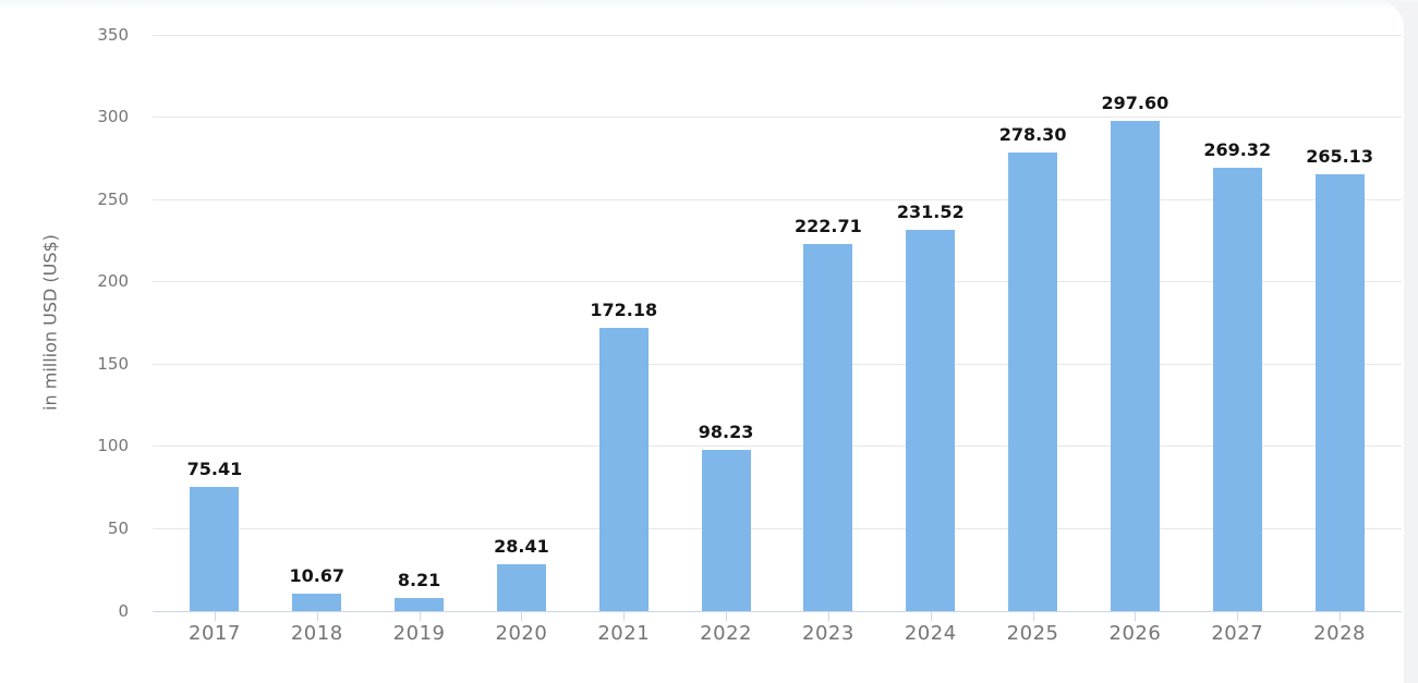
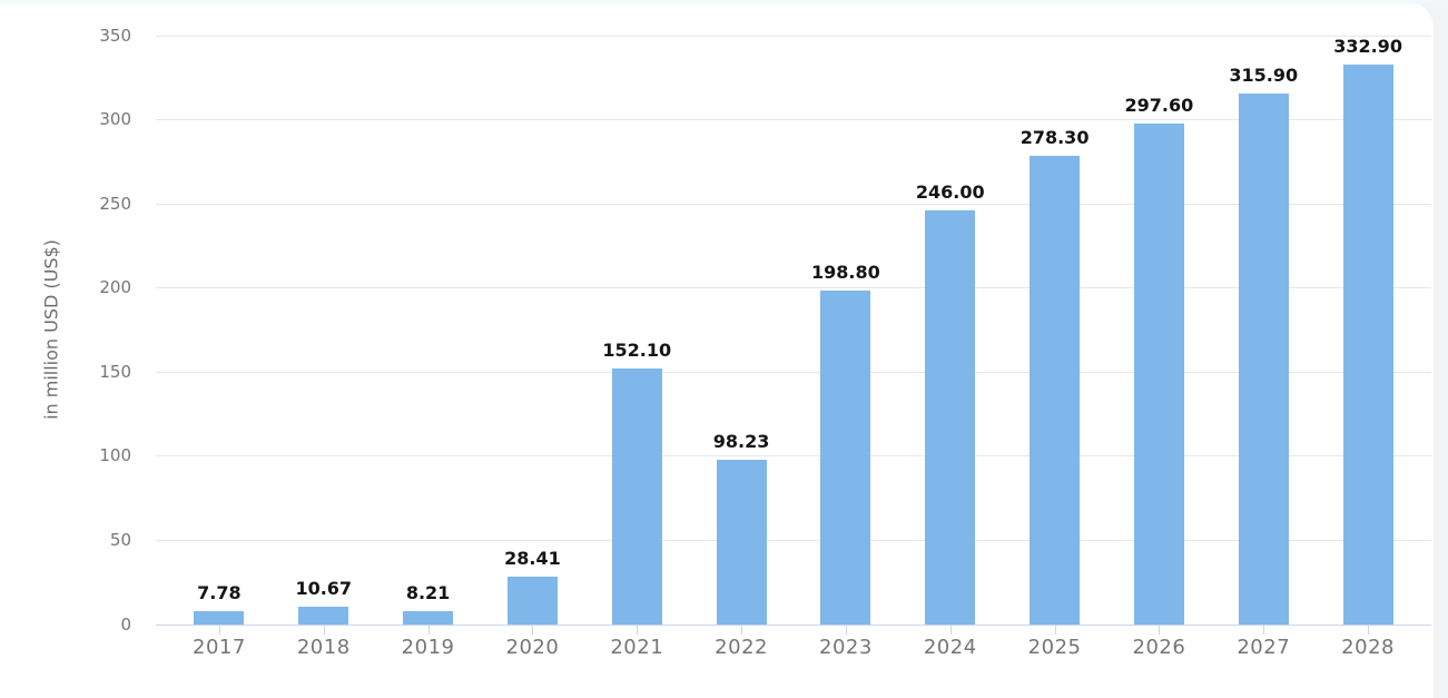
2017: 75.41 -> 7.78
2021: 172.18 -> 152.10
2023: 222.71 -> 198.80
2024: 231.52 -> 246.00
2027: 269.32 -> 315.90
2028: 265.13 -> 332.90
